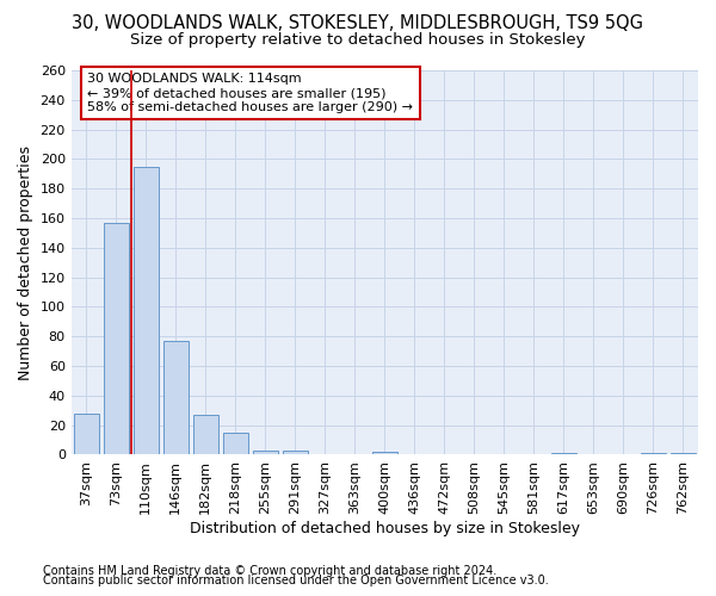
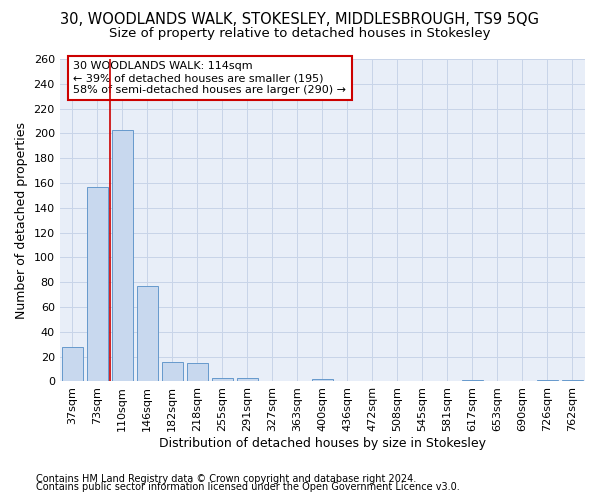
110sqm: 195 -> 203
182sqm: 27 -> 16
